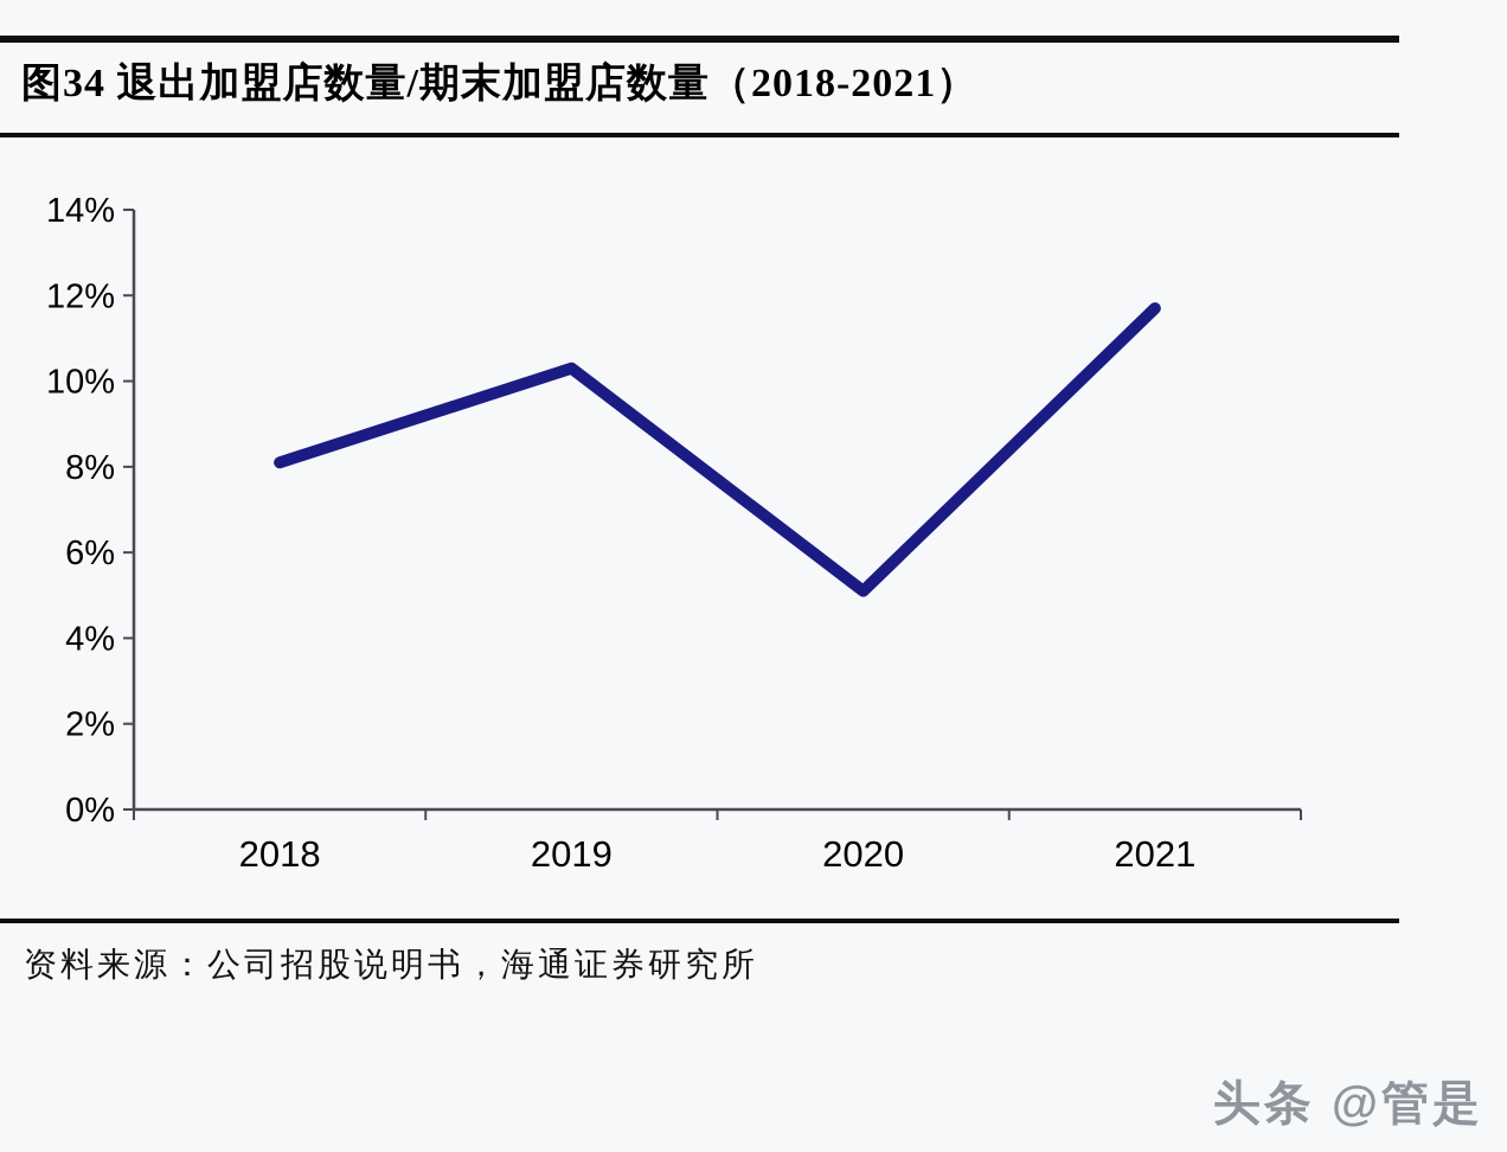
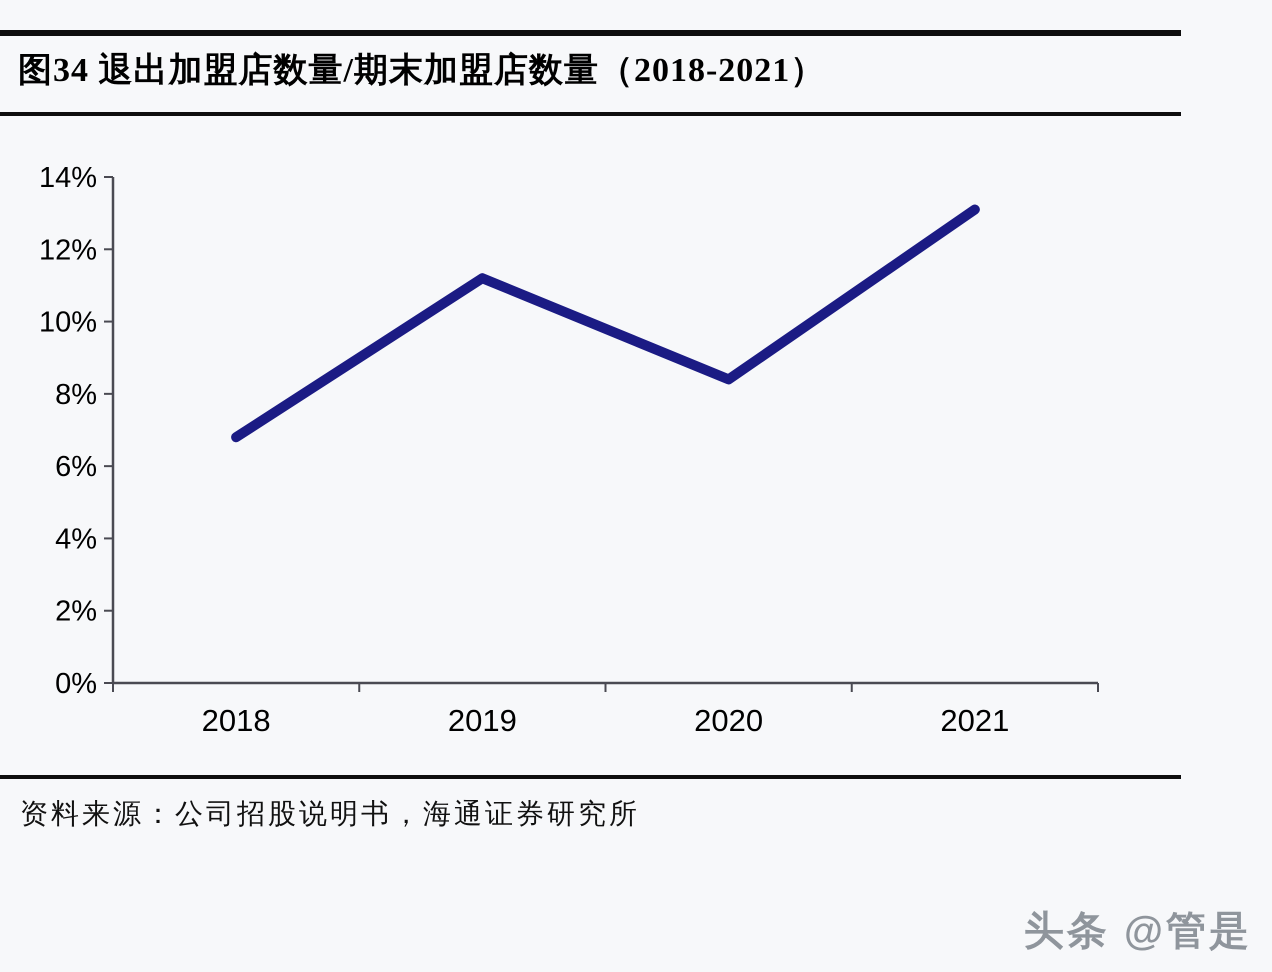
2018: 8.1% -> 6.8%
2019: 10.3% -> 11.2%
2020: 5.1% -> 8.4%
2021: 11.7% -> 13.1%
